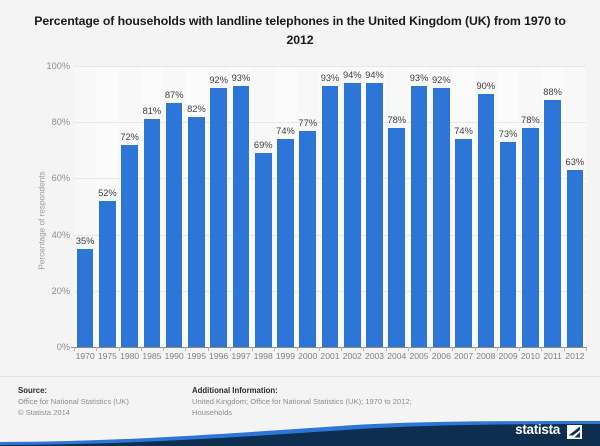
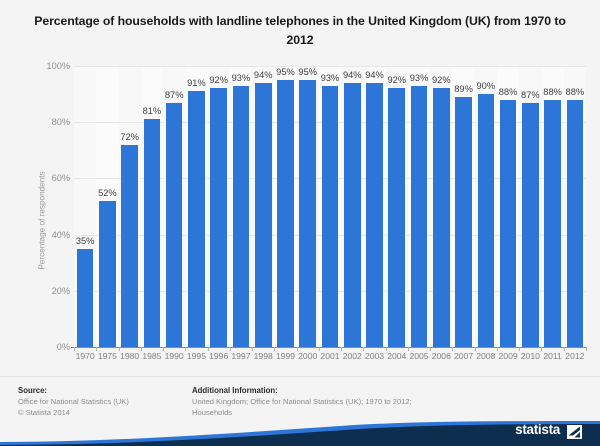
1995: 82% -> 91%
1998: 69% -> 94%
1999: 74% -> 95%
2000: 77% -> 95%
2004: 78% -> 92%
2007: 74% -> 89%
2009: 73% -> 88%
2010: 78% -> 87%
2012: 63% -> 88%
